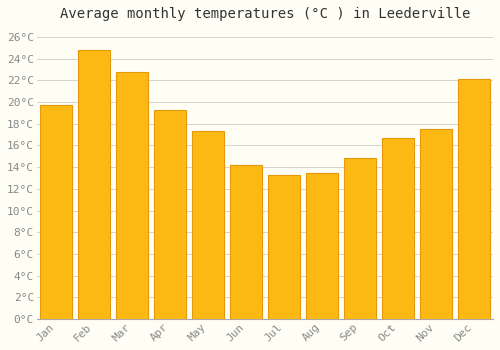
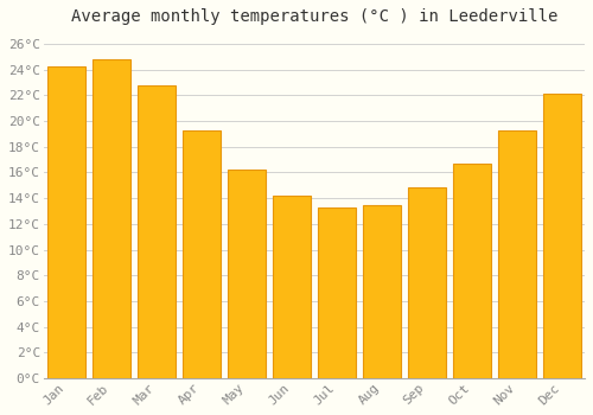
Jan: 19.7°C -> 24.3°C
May: 17.3°C -> 16.2°C
Nov: 17.5°C -> 19.3°C
